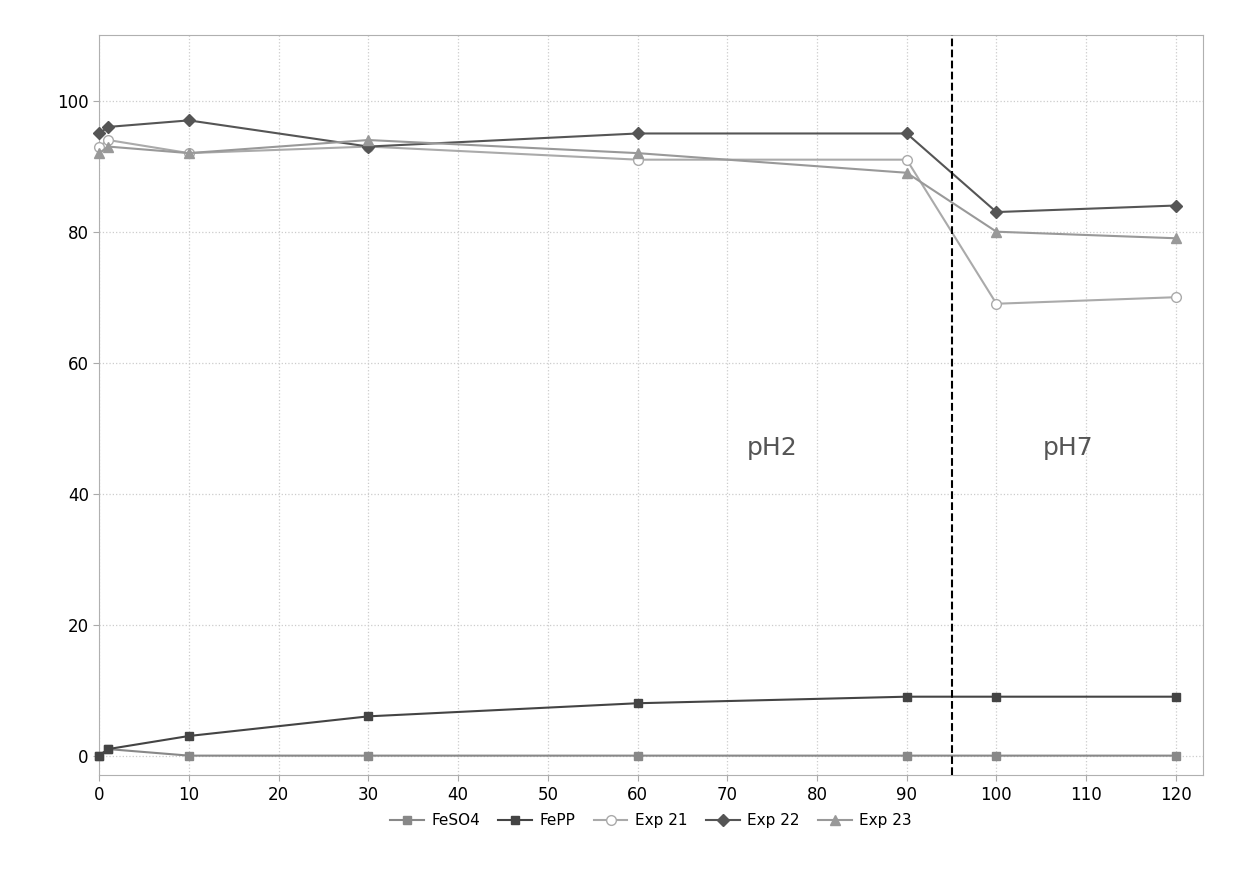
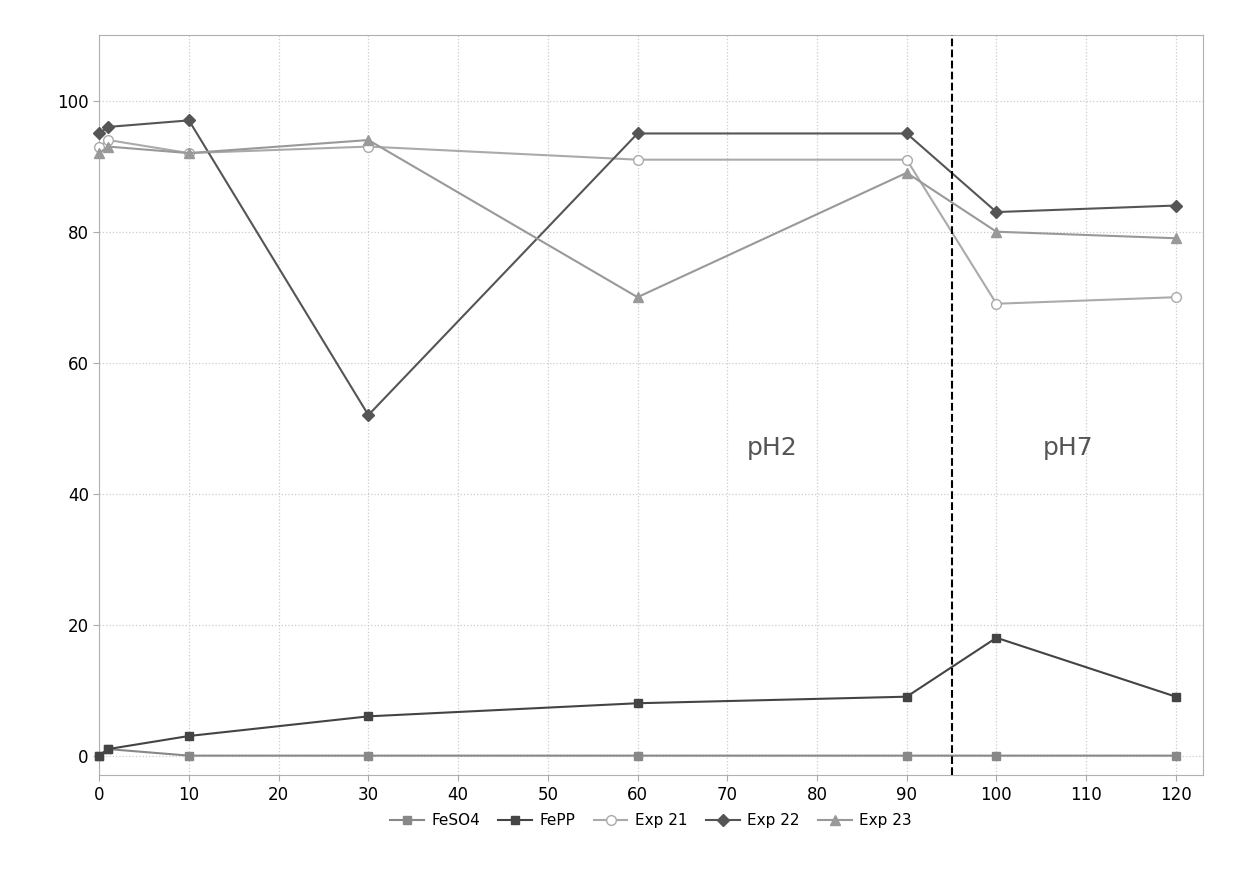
Exp 22/30: 93 -> 52
Exp 23/60: 92 -> 70
FePP/100: 9 -> 18
